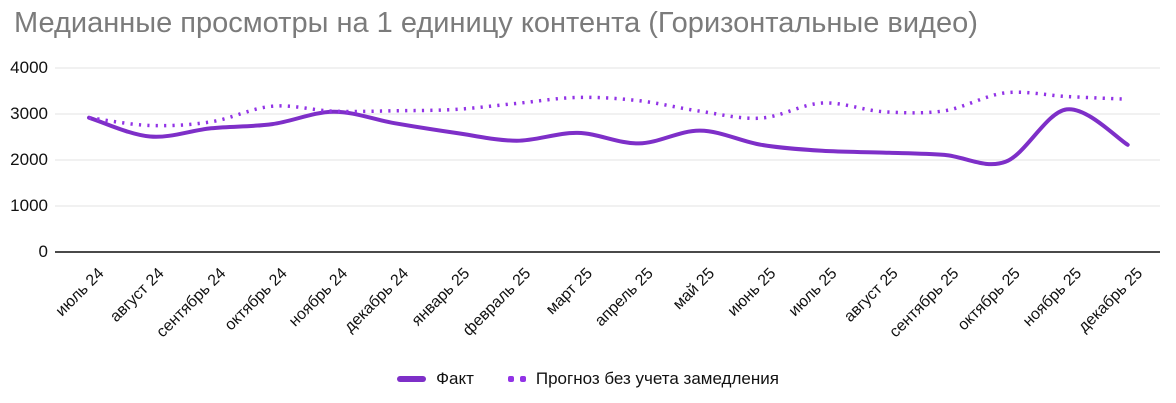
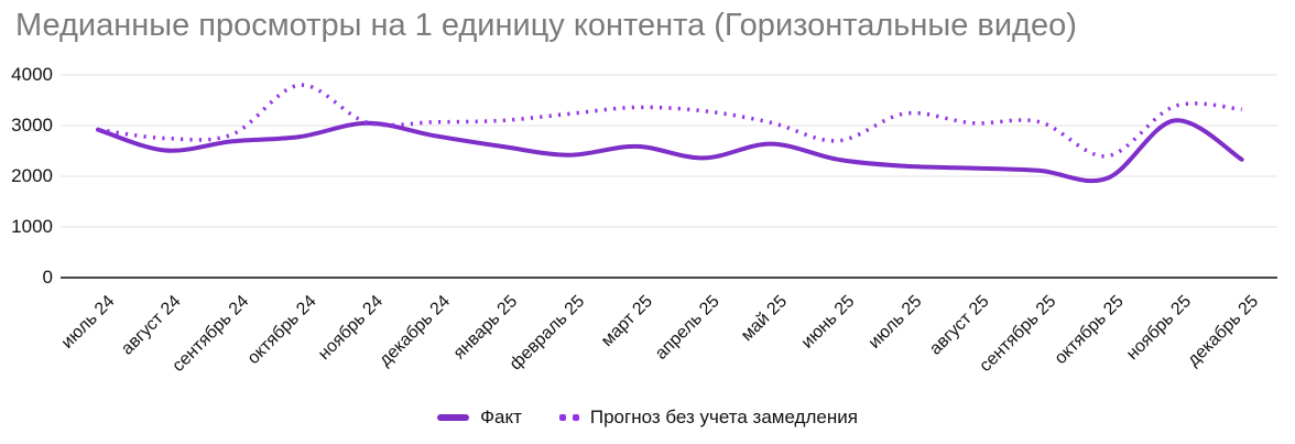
Прогноз без учета замедления/октябрь 24: 3200 -> 3800
Прогноз без учета замедления/июнь 25: 2900 -> 2700
Прогноз без учета замедления/октябрь 25: 3500 -> 2400
